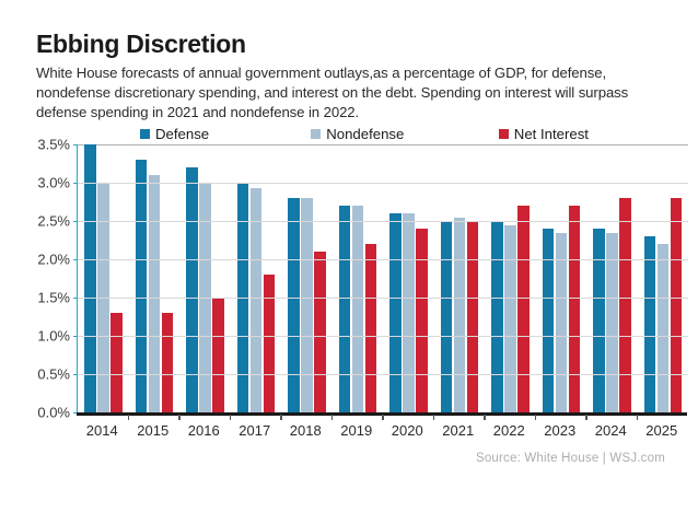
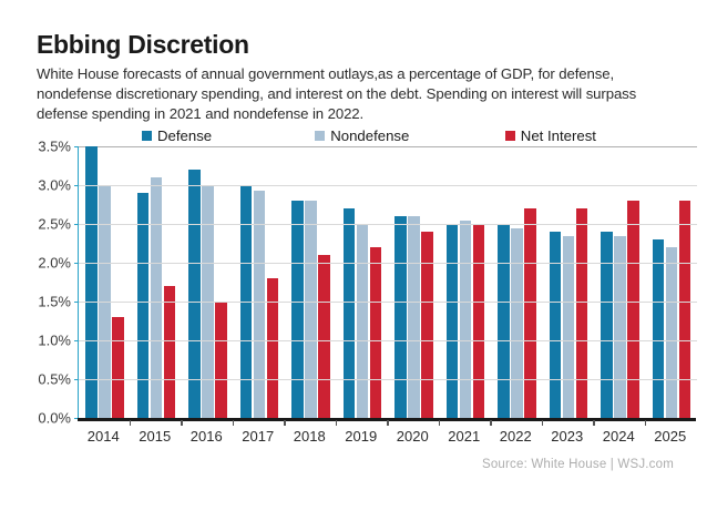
Defense/2015: 3.3% -> 2.9%
Net Interest/2015: 1.3% -> 1.7%
Nondefense/2019: 2.7% -> 2.5%
